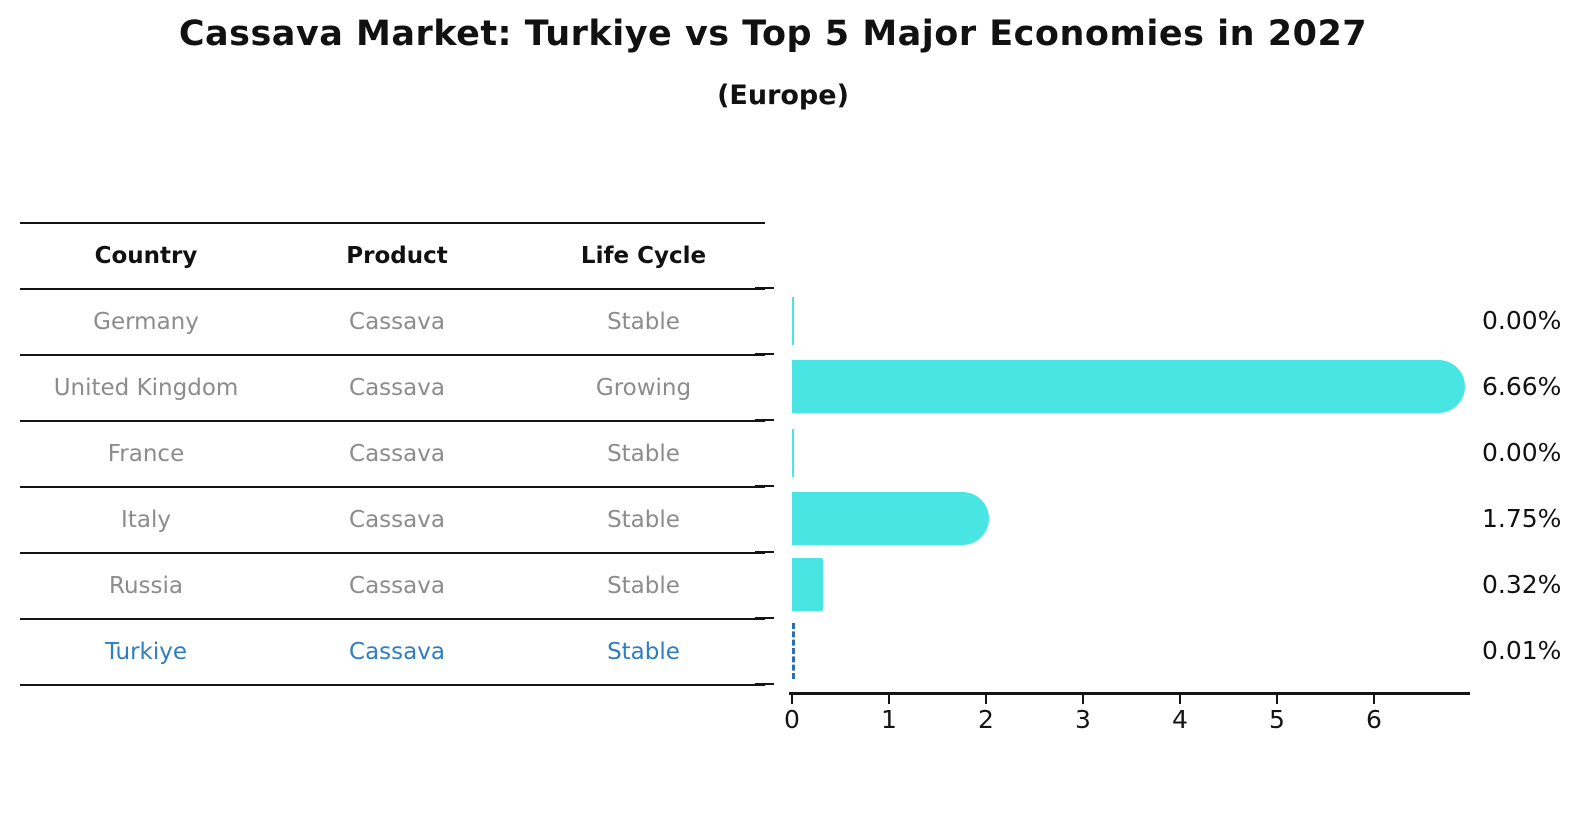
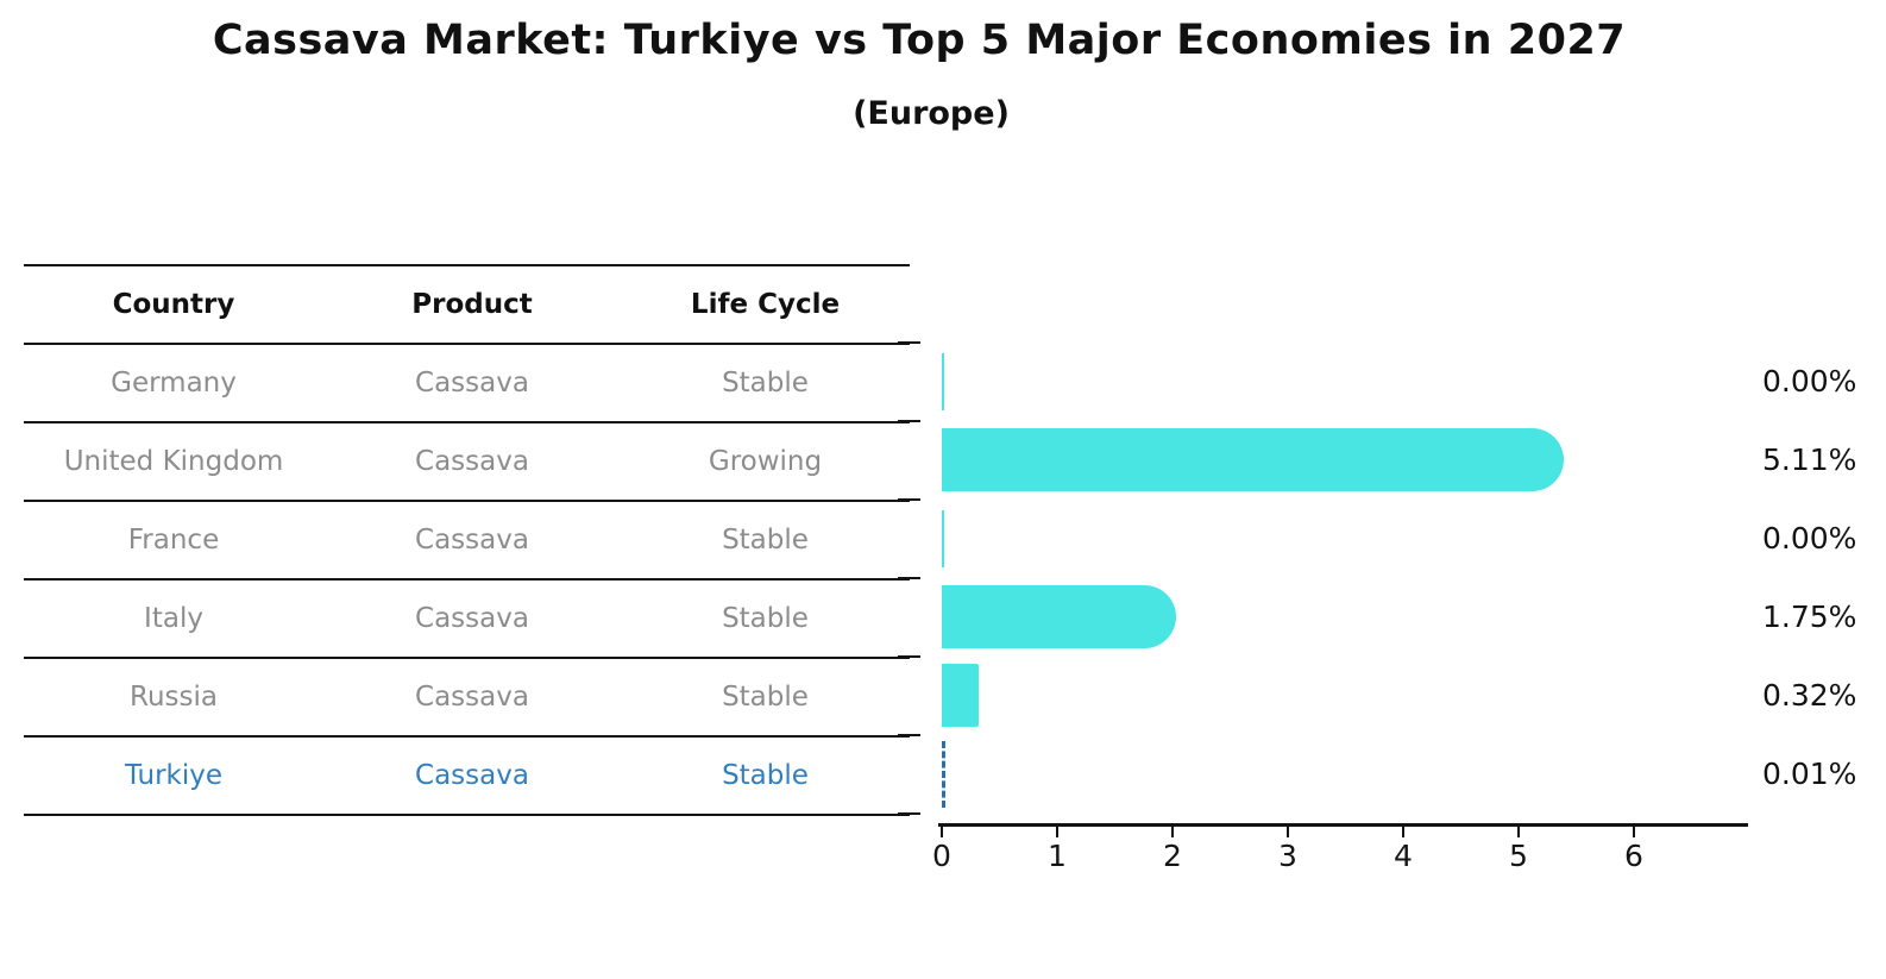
United Kingdom: 6.66% -> 5.11%
